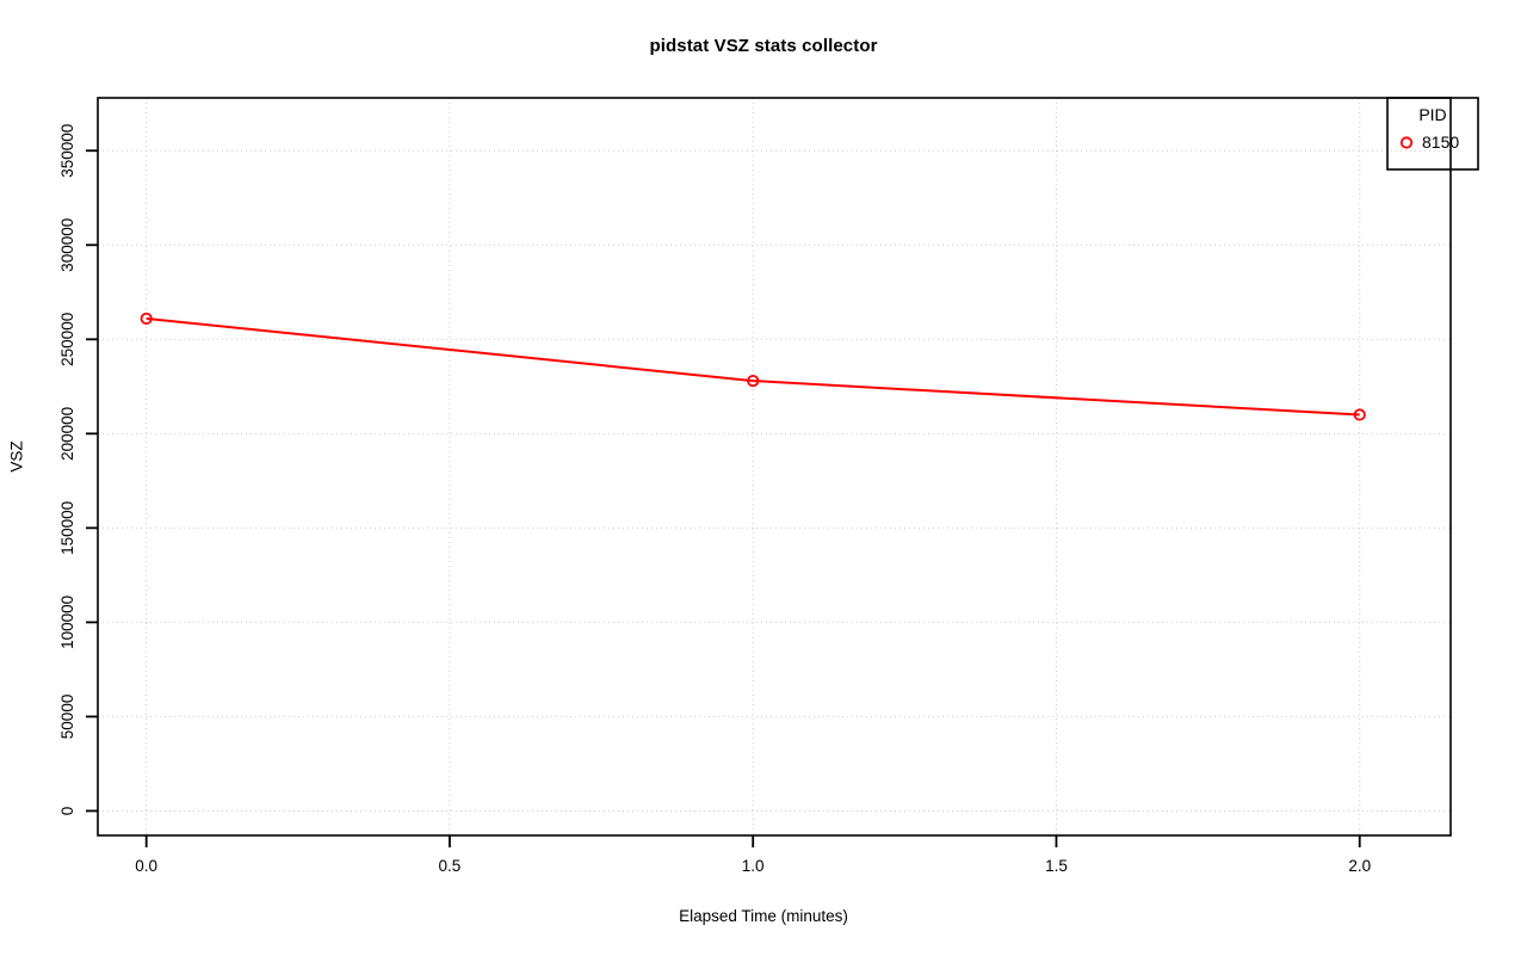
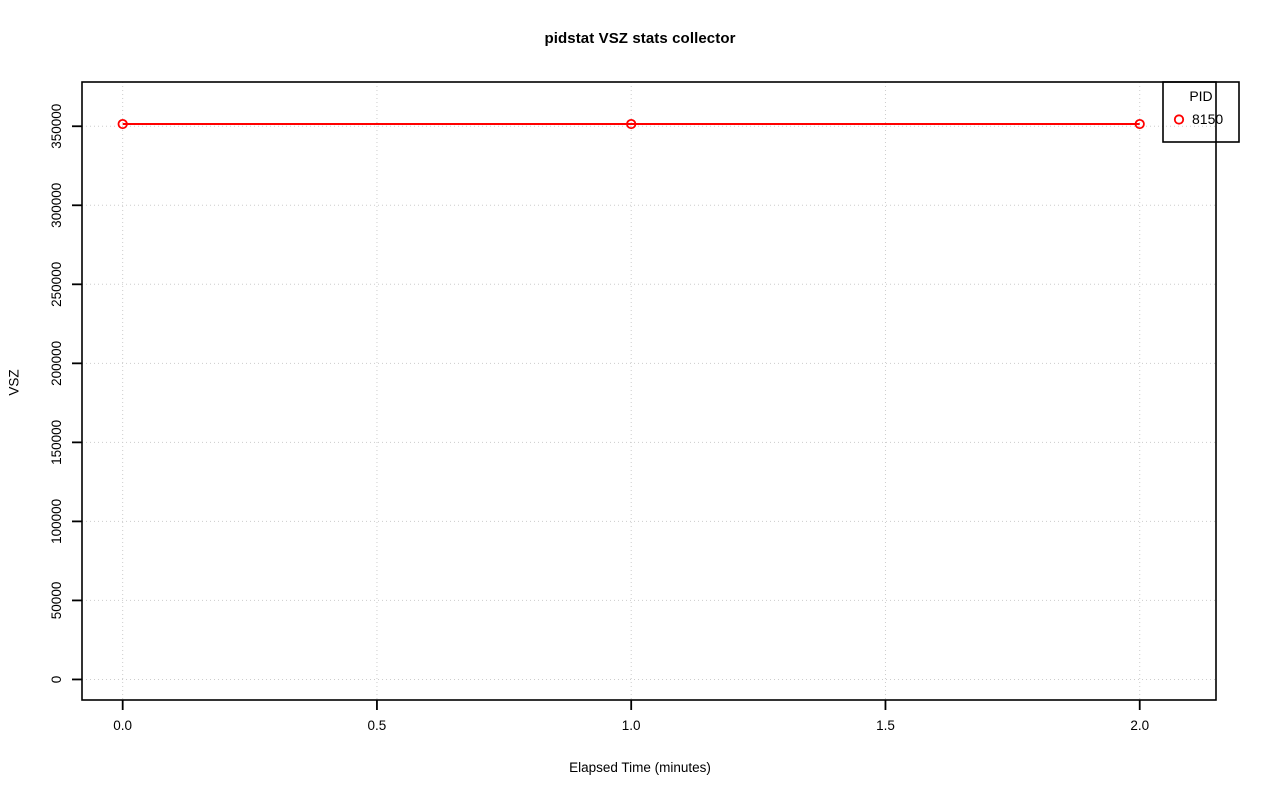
0.0: 261000 -> 351000
1.0: 228000 -> 351000
2.0: 210000 -> 351000
